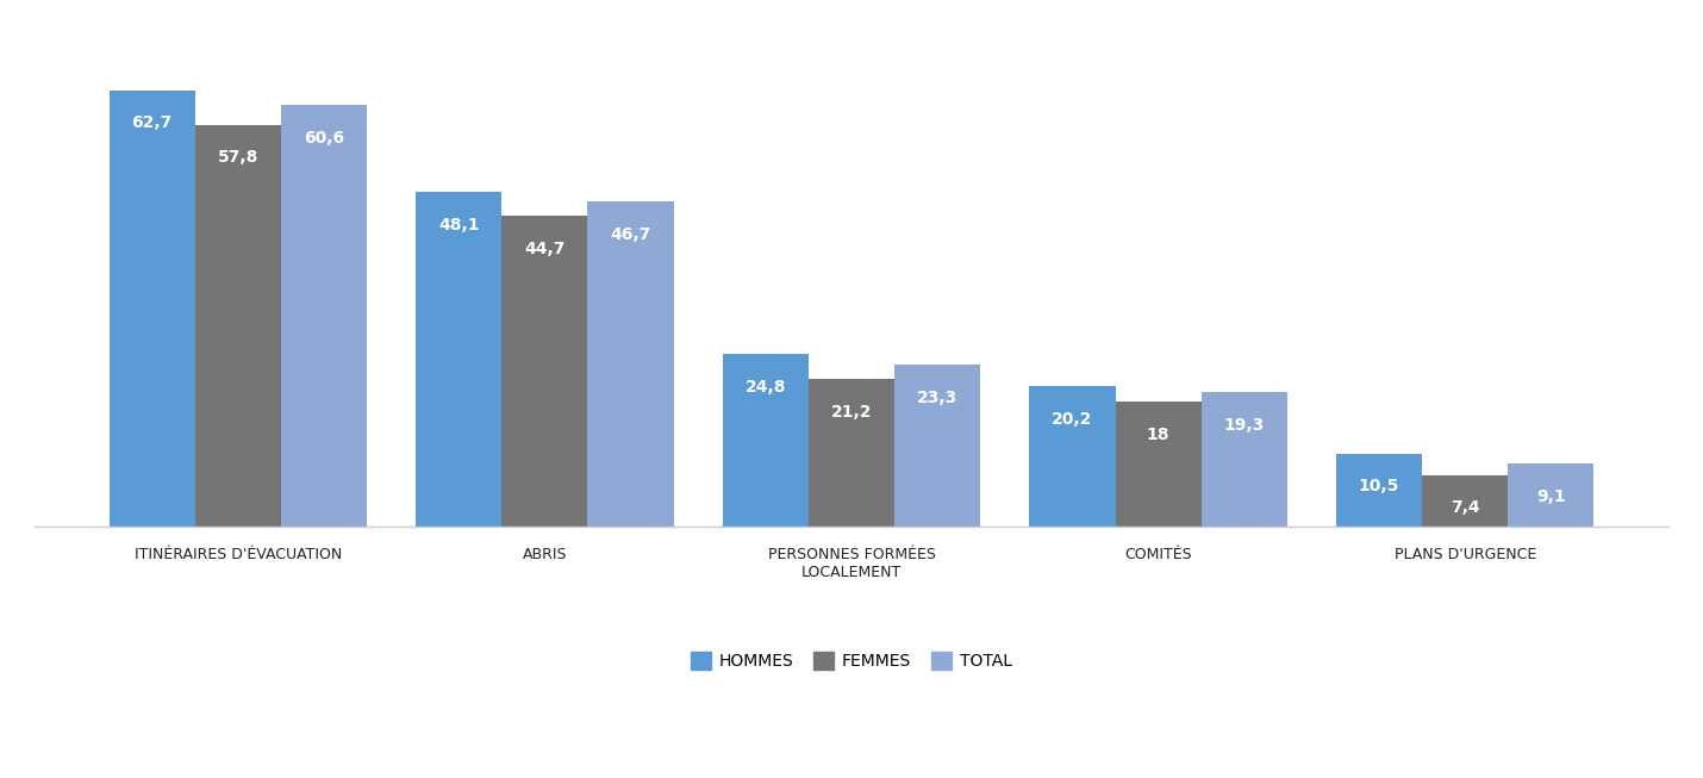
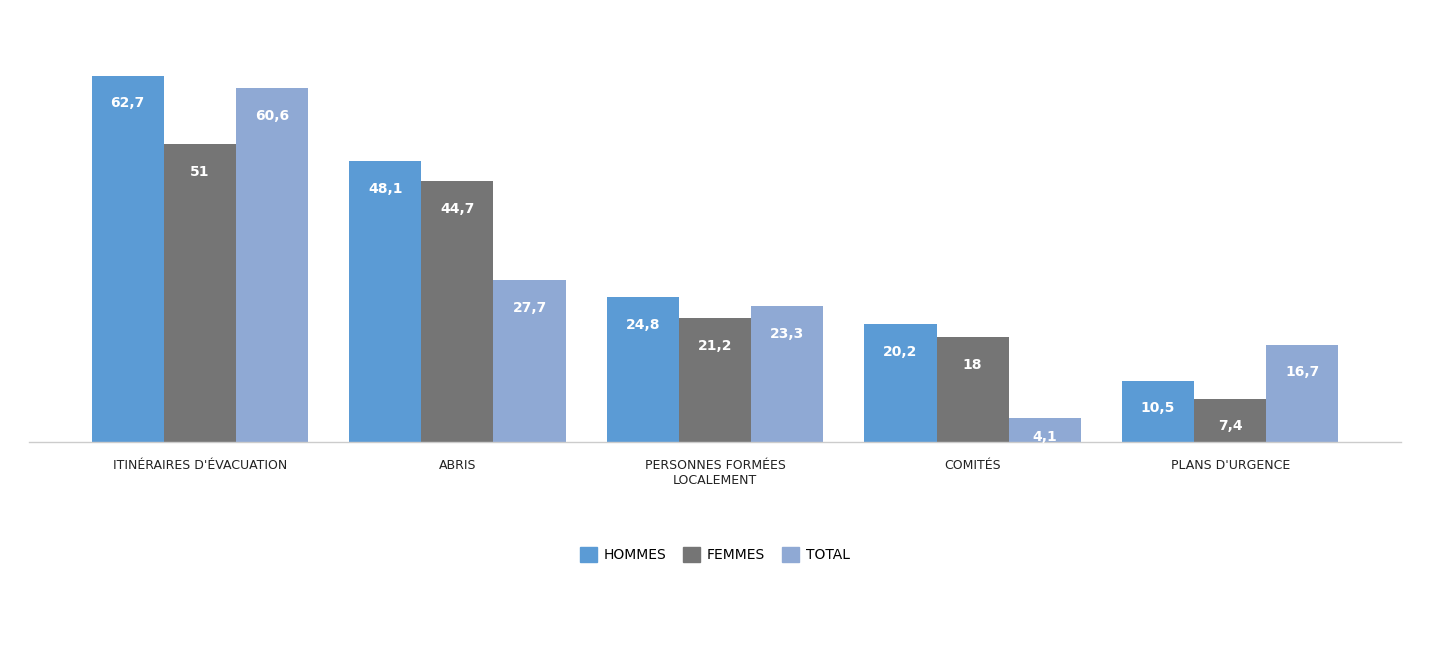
FEMMES/ITINÉRAIRES D'ÉVACUATION: 57,8 -> 51
TOTAL/ABRIS: 46,7 -> 27,7
TOTAL/COMITÉS: 19,3 -> 4,1
TOTAL/PLANS D'URGENCE: 9,1 -> 16,7
